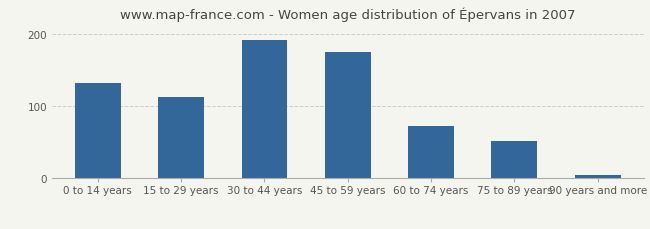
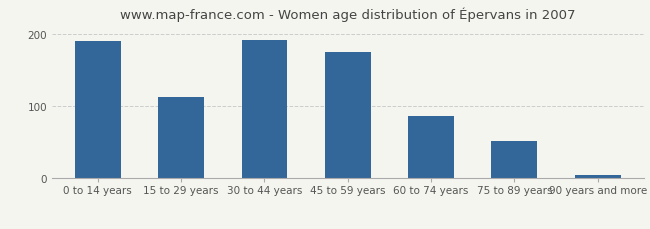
0 to 14 years: 132 -> 190
60 to 74 years: 72 -> 87
